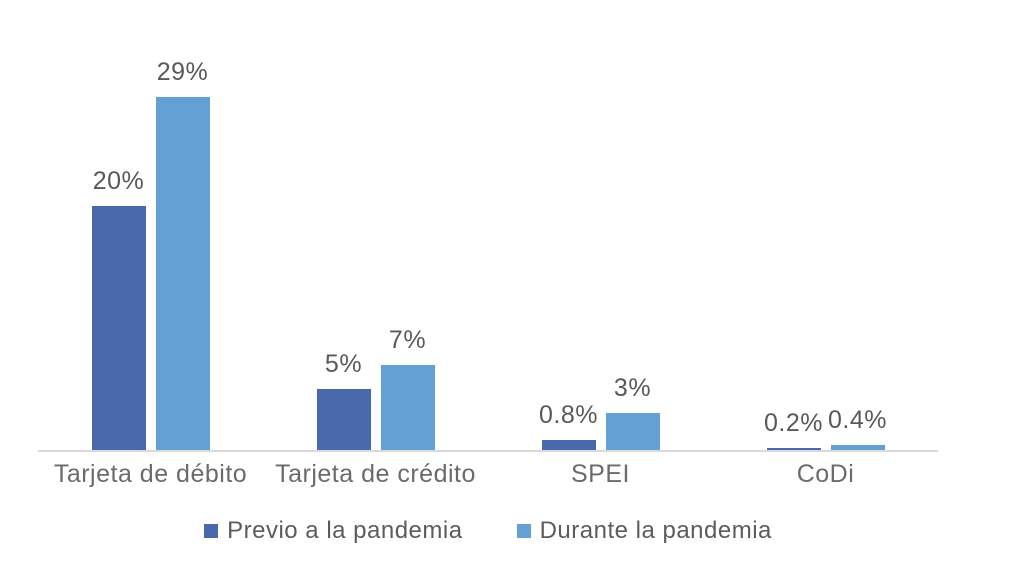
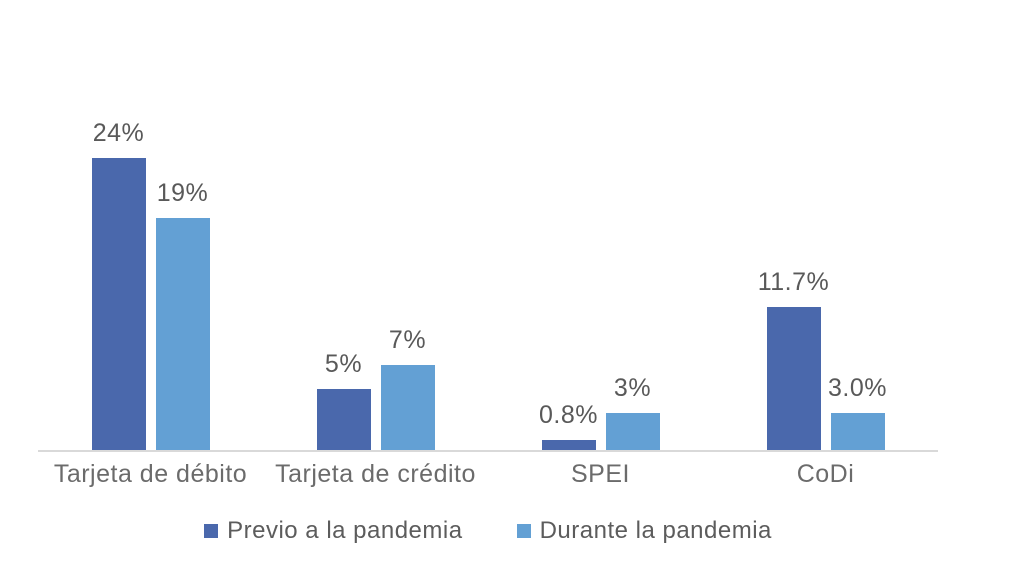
Previo a la pandemia/Tarjeta de débito: 20% -> 24%
Durante la pandemia/Tarjeta de débito: 29% -> 19%
Previo a la pandemia/CoDi: 0.2% -> 11.7%
Durante la pandemia/CoDi: 0.4% -> 3.0%
